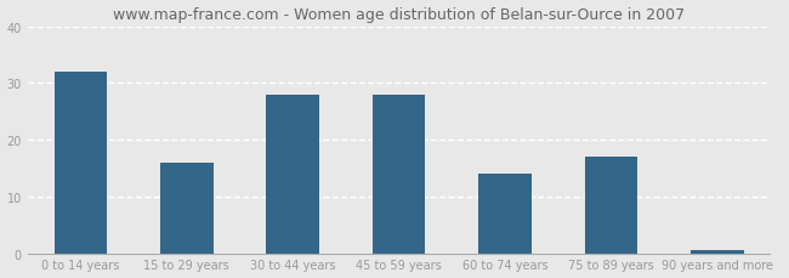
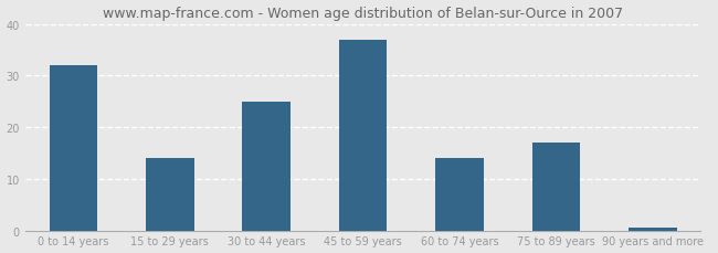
15 to 29 years: 16.0 -> 14.0
30 to 44 years: 28.0 -> 25.0
45 to 59 years: 28.0 -> 37.0
